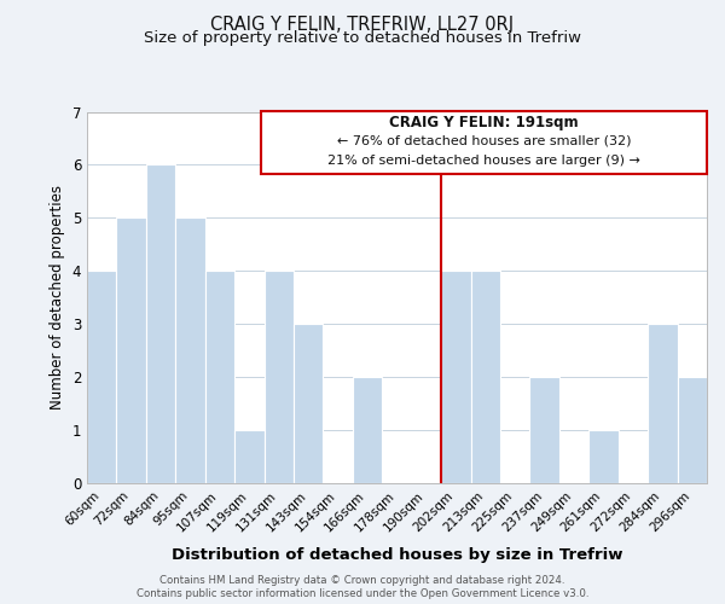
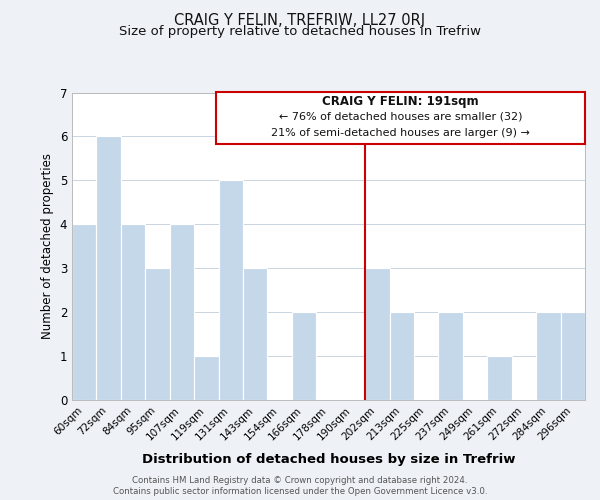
72sqm: 5 -> 6
84sqm: 6 -> 4
95sqm: 5 -> 3
131sqm: 4 -> 5
202sqm: 4 -> 3
213sqm: 4 -> 2
284sqm: 3 -> 2
